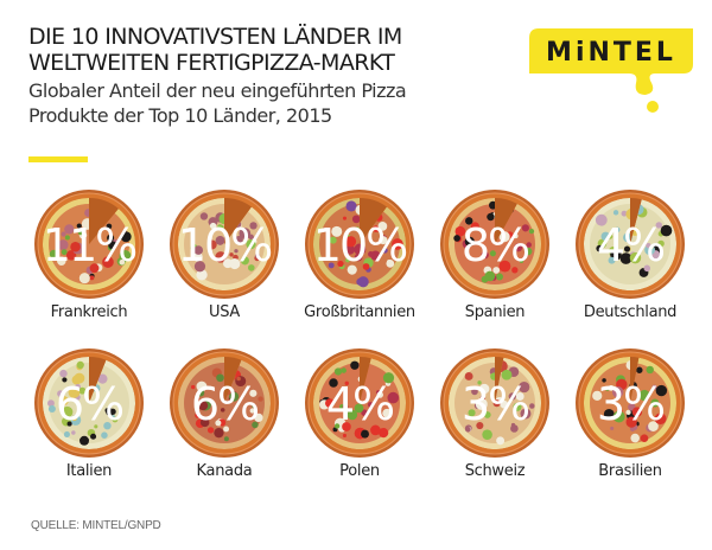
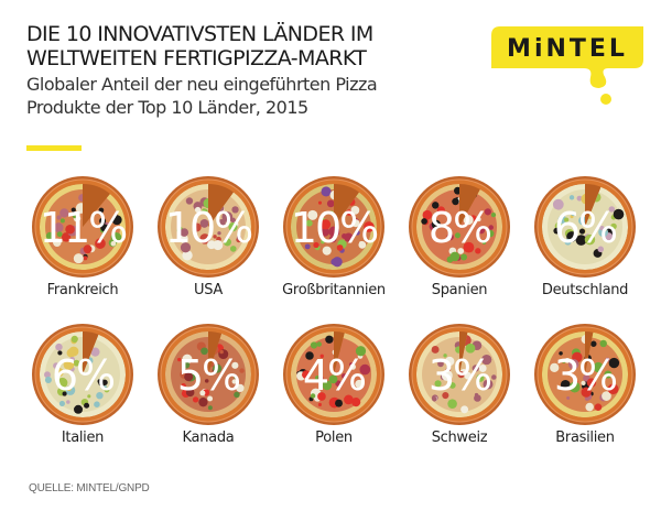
Deutschland: 4% -> 6%
Kanada: 6% -> 5%
